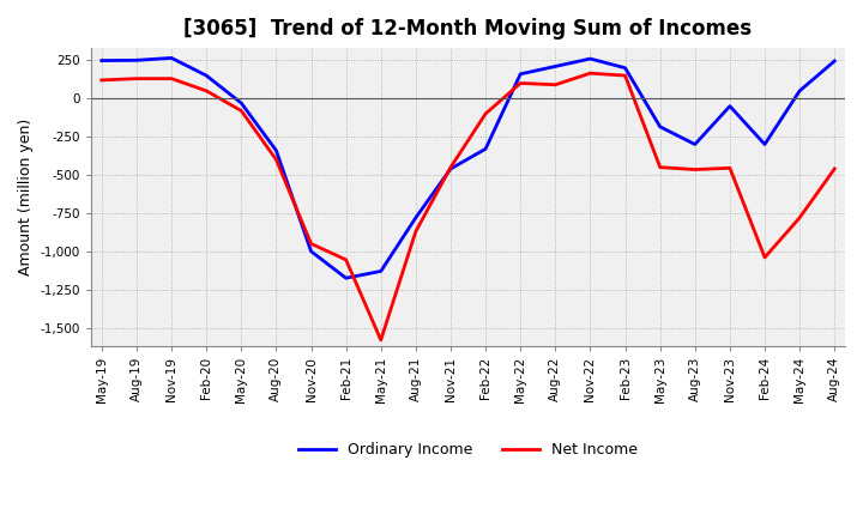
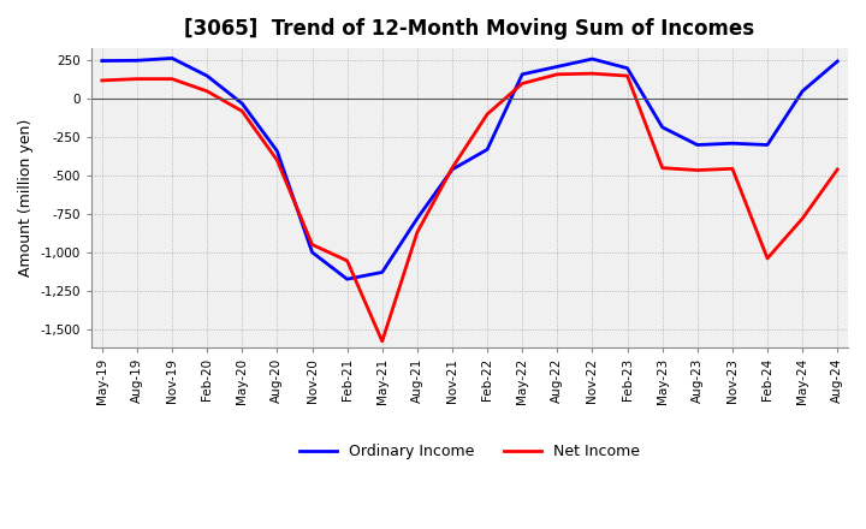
Net Income/Aug-22: 90 -> 160
Ordinary Income/Nov-23: -50 -> -290
